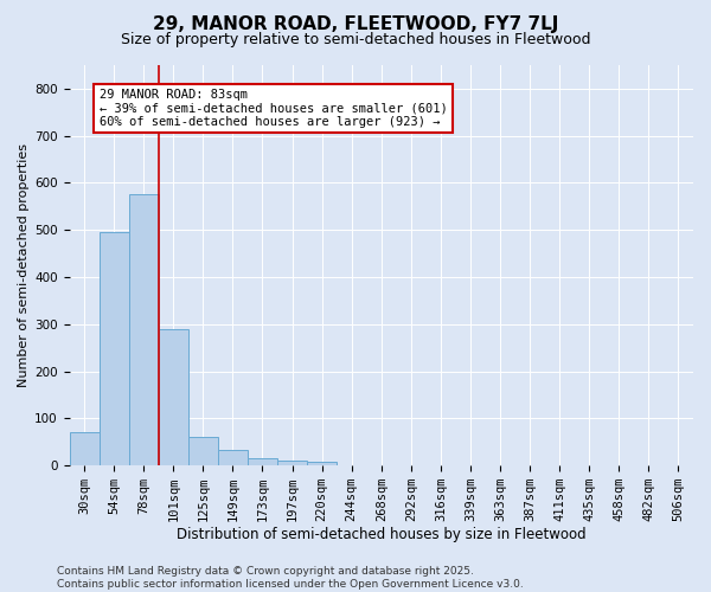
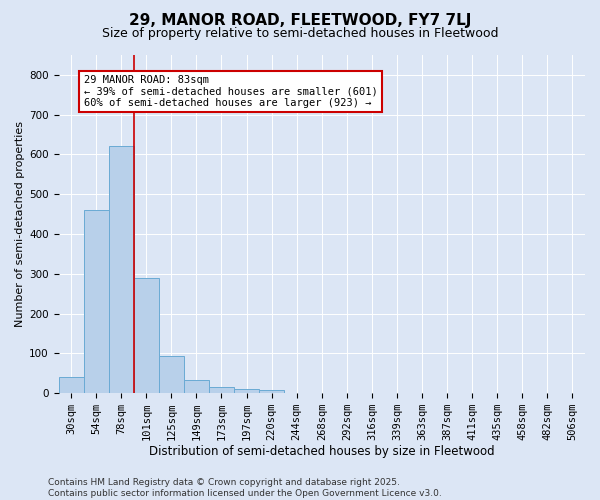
30sqm: 70 -> 40
54sqm: 495 -> 460
78sqm: 575 -> 620
125sqm: 60 -> 93
